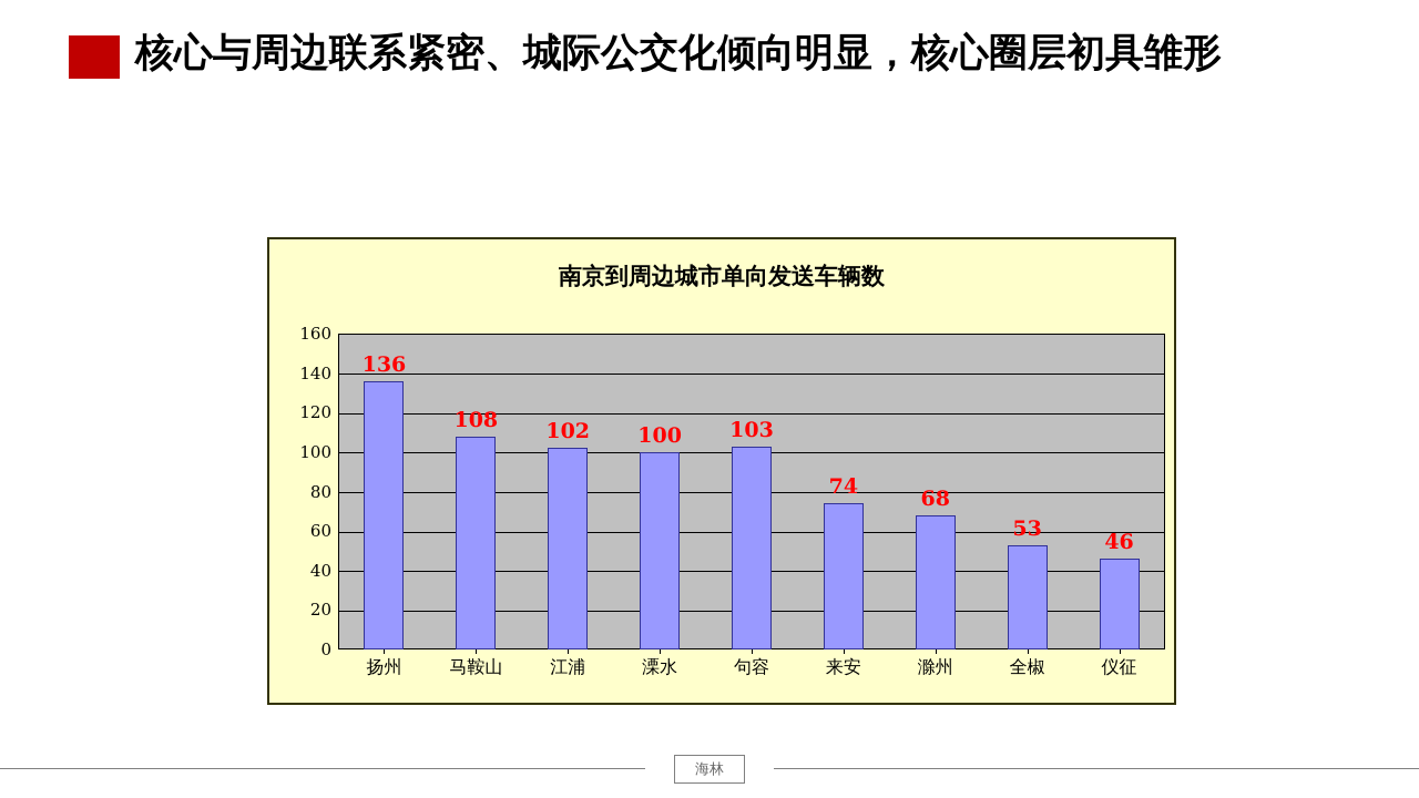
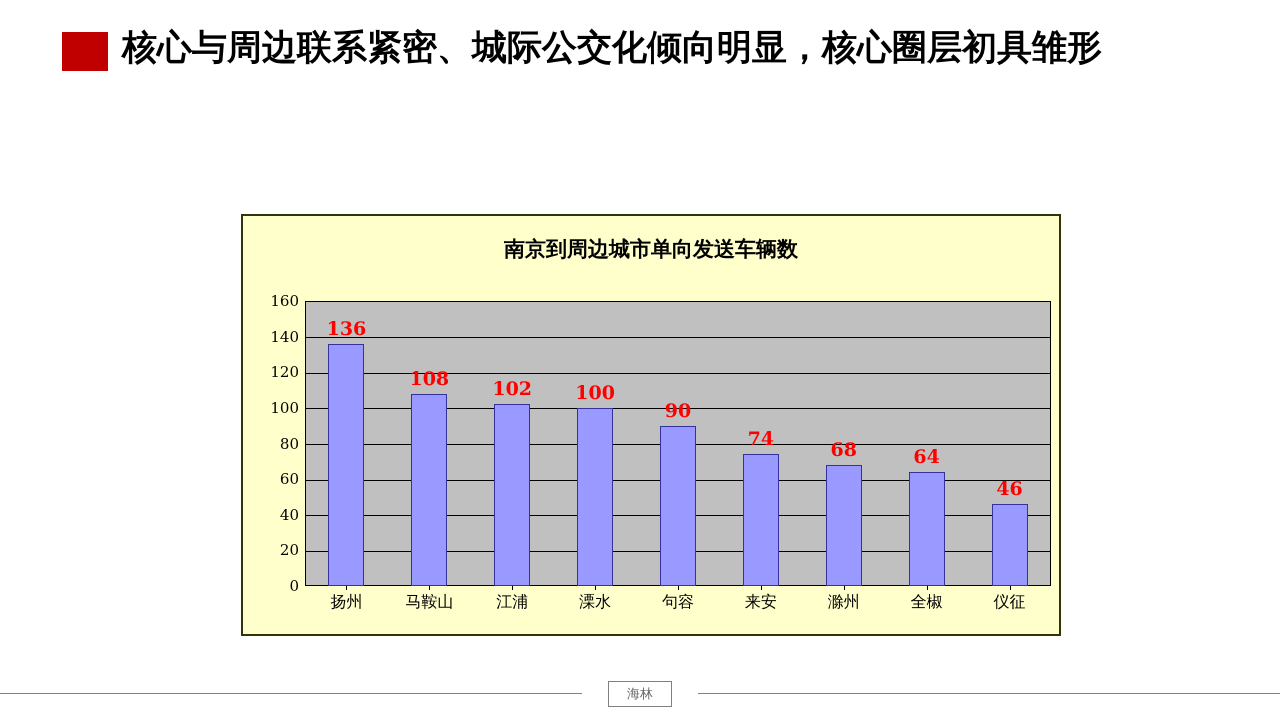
句容: 103 -> 90
全椒: 53 -> 64
